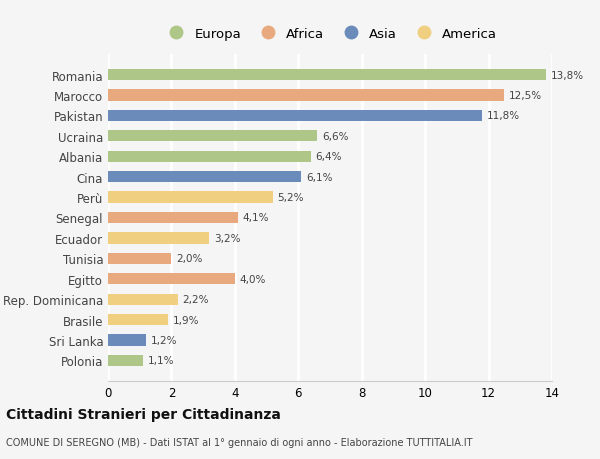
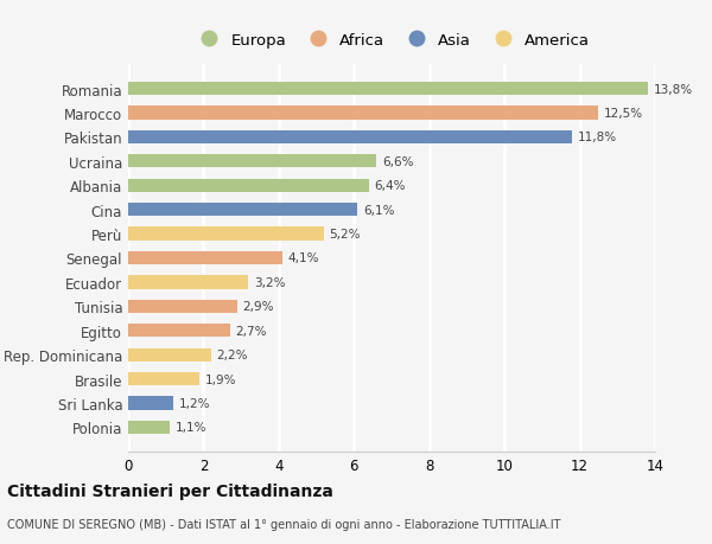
Tunisia: 2,0% -> 2,9%
Egitto: 4,0% -> 2,7%
